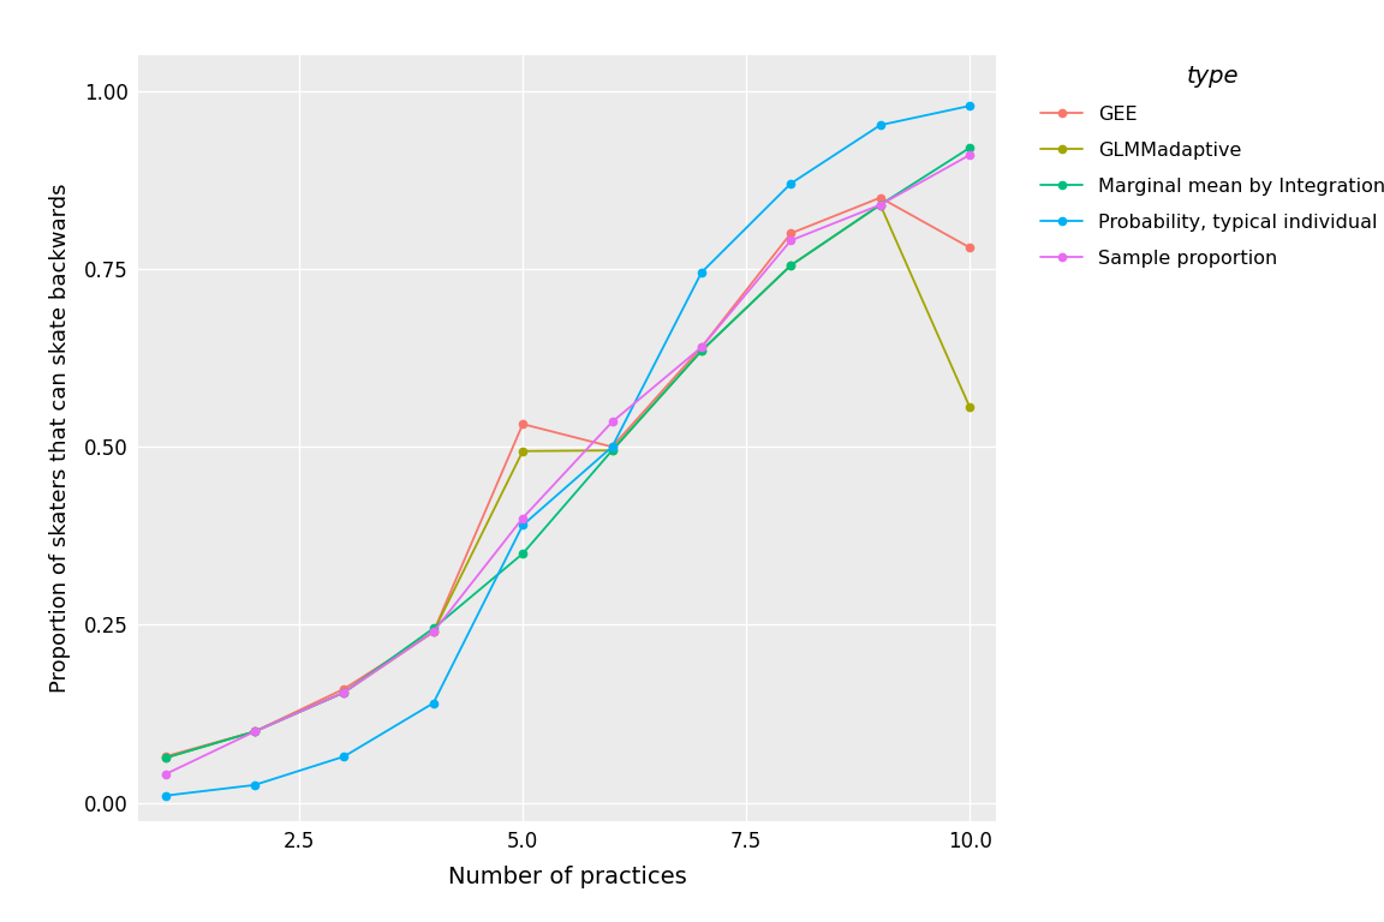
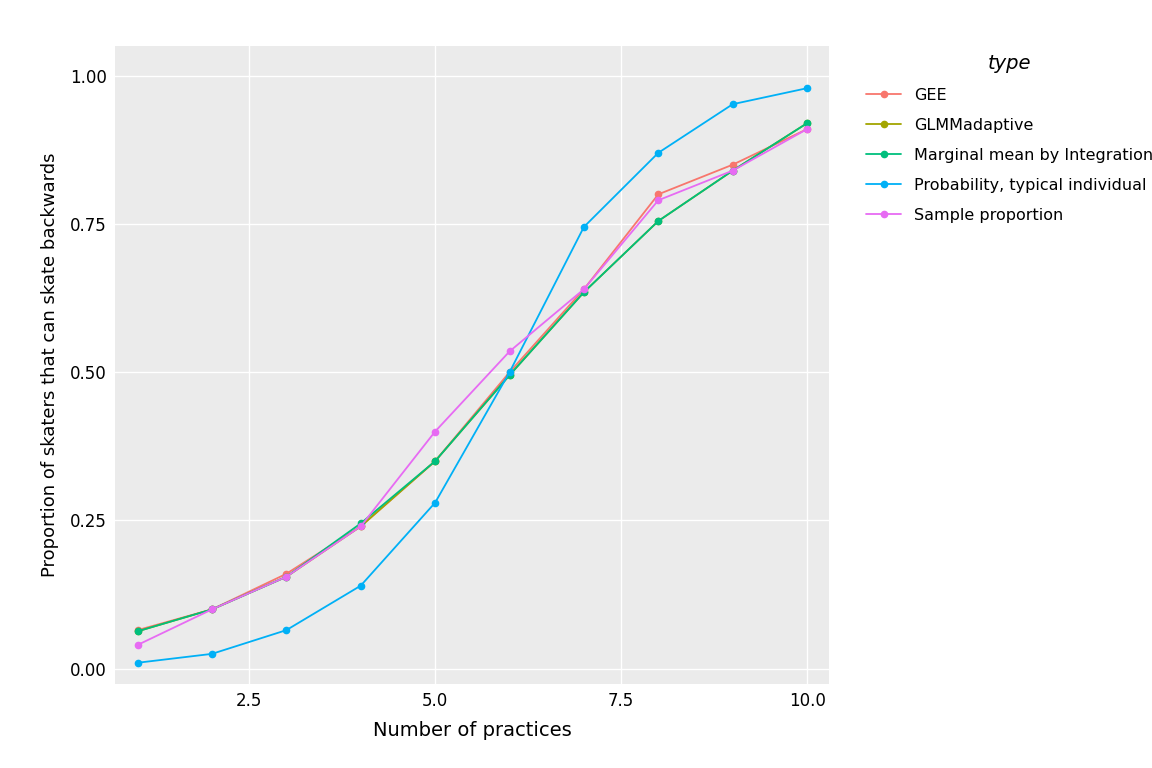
GEE/5.0: 0.532 -> 0.350
GLMMadaptive/5.0: 0.494 -> 0.350
Probability, typical individual/5.0: 0.390 -> 0.280
GEE/10.0: 0.780 -> 0.910
GLMMadaptive/10.0: 0.556 -> 0.920
